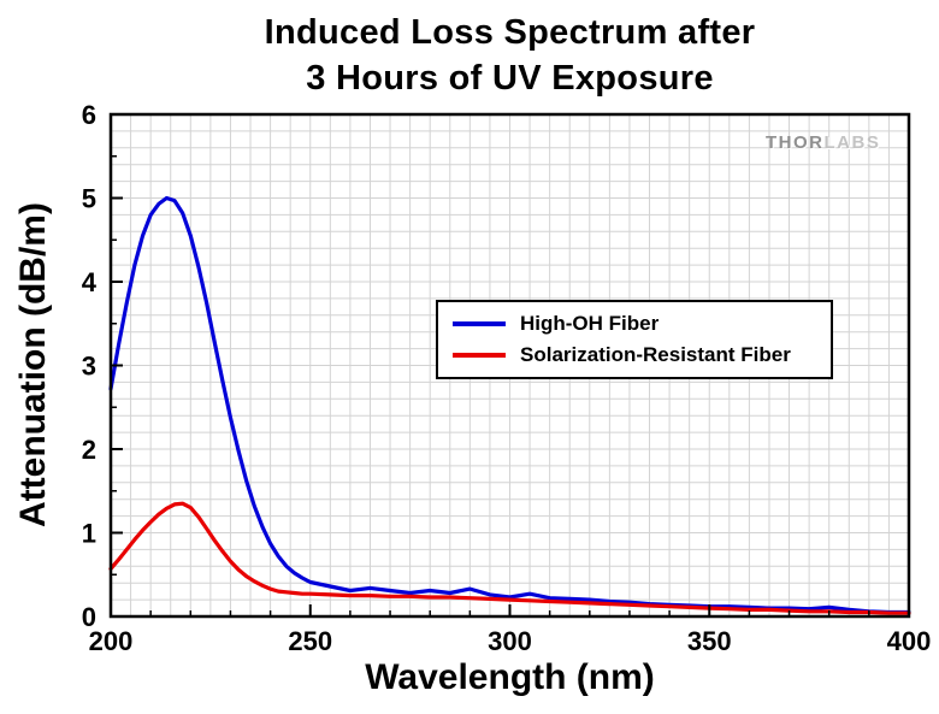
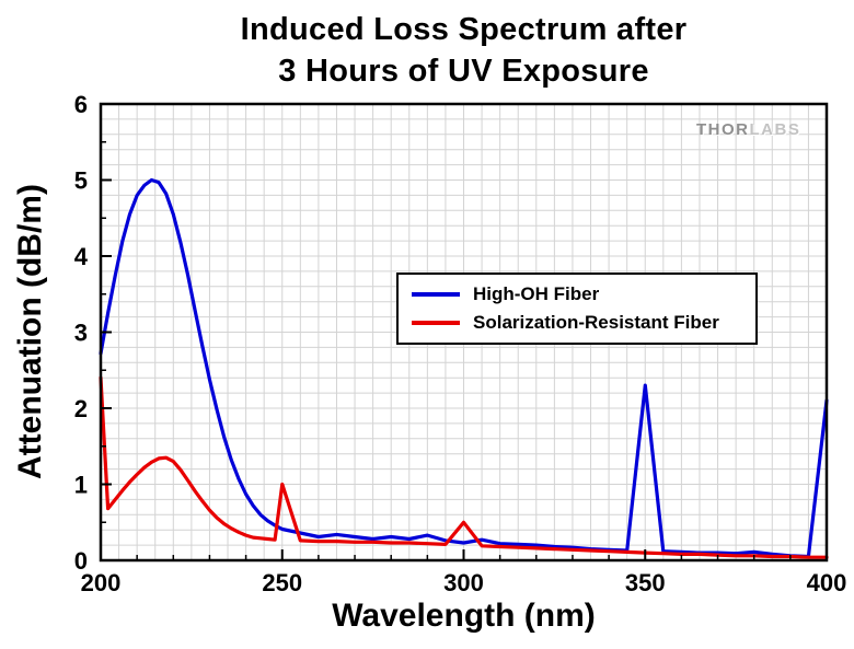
Solarization-Resistant Fiber/200: 0.6 -> 2.4
Solarization-Resistant Fiber/250: 0.3 -> 1.0
Solarization-Resistant Fiber/300: 0.2 -> 0.5
High-OH Fiber/350: 0.1 -> 2.3
High-OH Fiber/400: 0.1 -> 2.1
